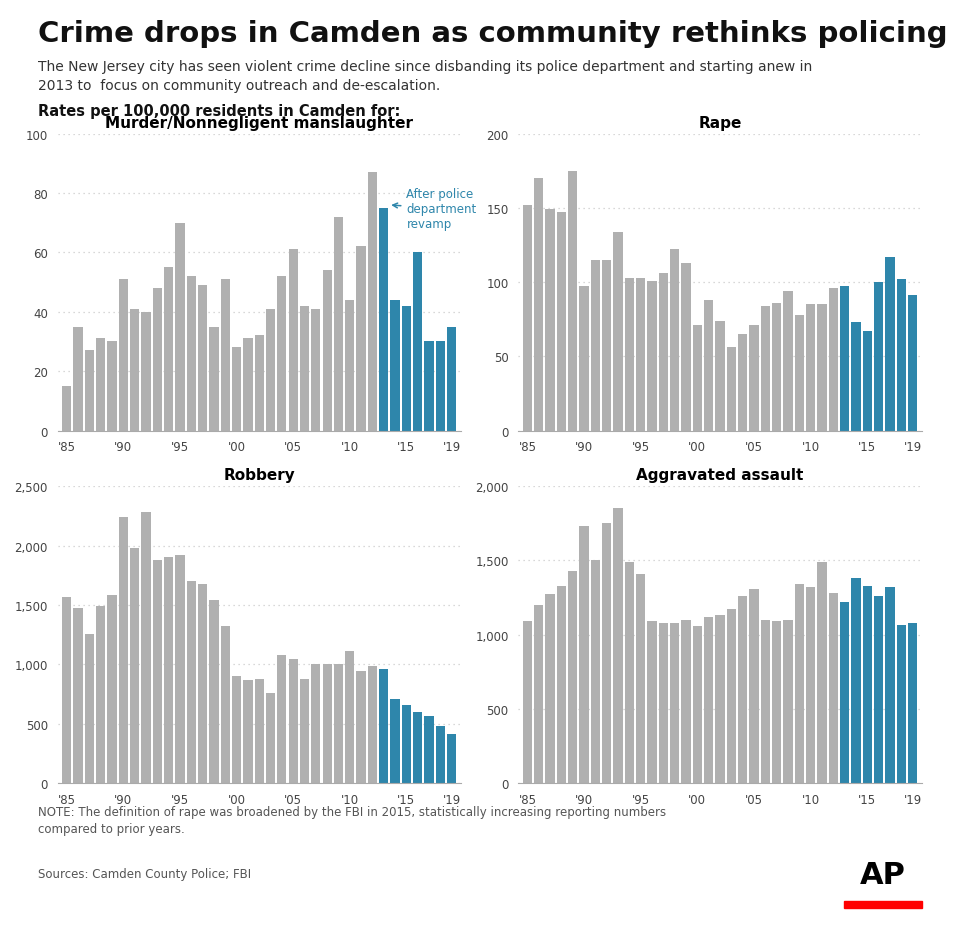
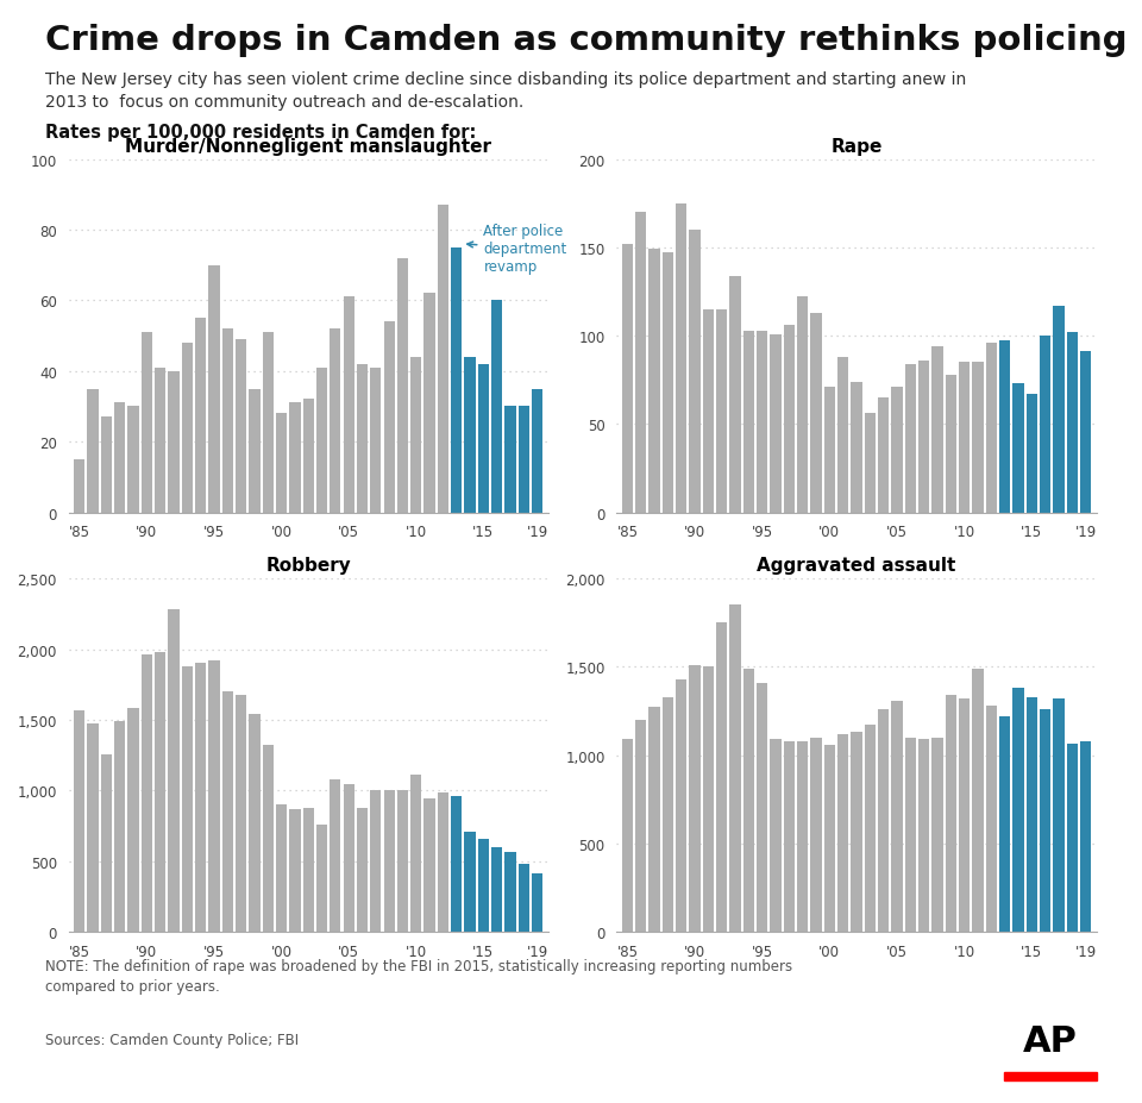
Rape/'90: 97 -> 160
Robbery/'90: 2,240 -> 1,960
Aggravated assault/'90: 1,730 -> 1,510
